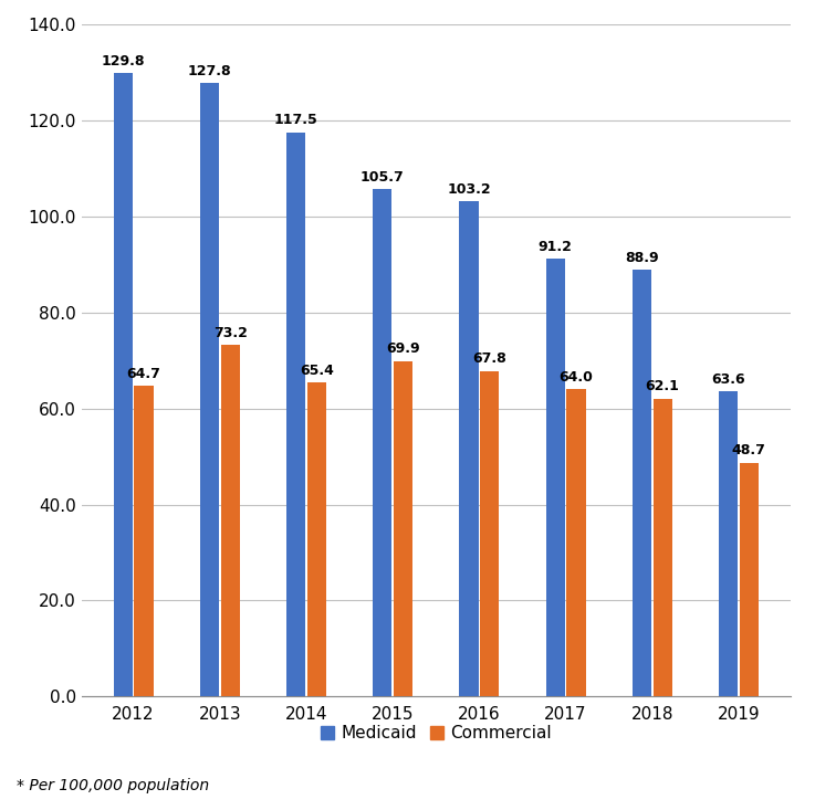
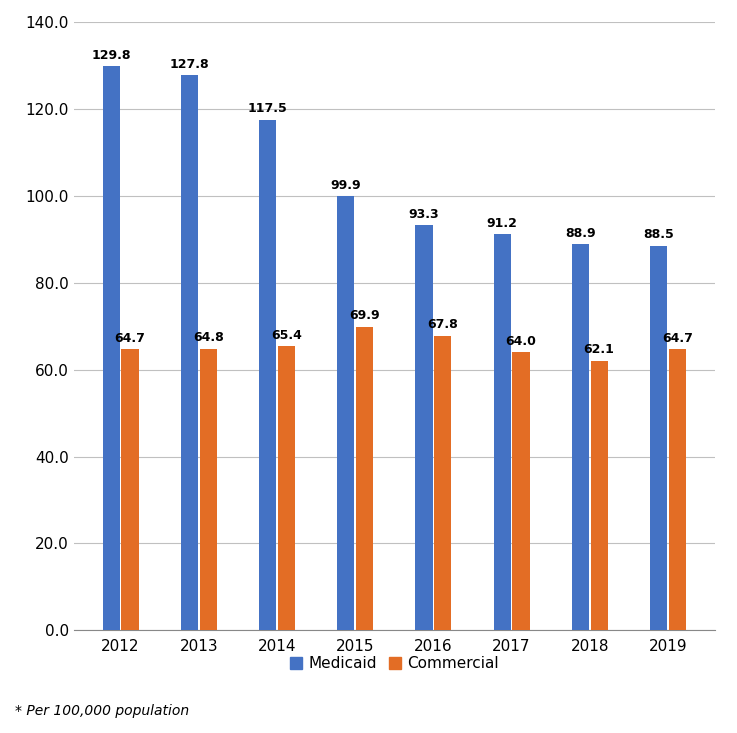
Commercial/2013: 73.2 -> 64.8
Medicaid/2015: 105.7 -> 99.9
Medicaid/2016: 103.2 -> 93.3
Medicaid/2019: 63.6 -> 88.5
Commercial/2019: 48.7 -> 64.7
